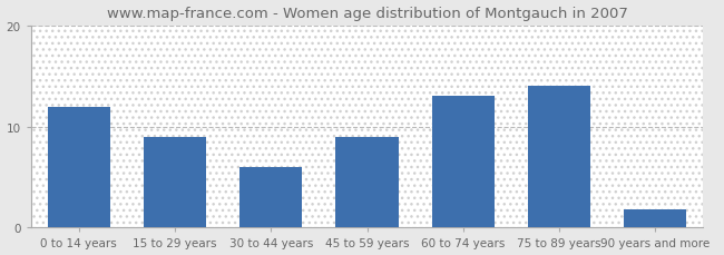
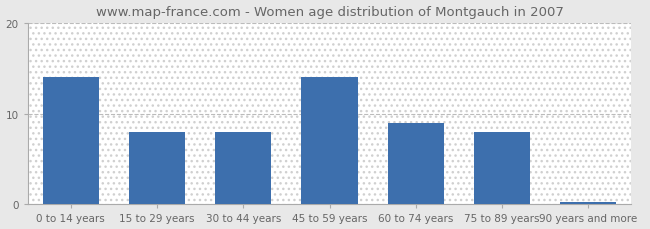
0 to 14 years: 12.0 -> 14.0
15 to 29 years: 9.0 -> 8.0
30 to 44 years: 6.0 -> 8.0
45 to 59 years: 9.0 -> 14.0
60 to 74 years: 13.0 -> 9.0
75 to 89 years: 14.0 -> 8.0
90 years and more: 1.8 -> 0.3
